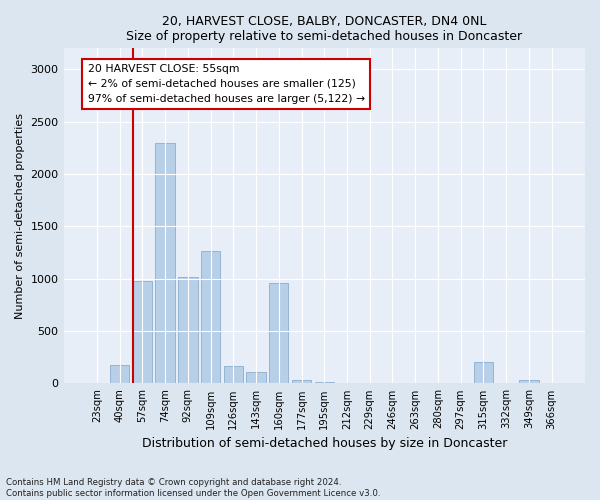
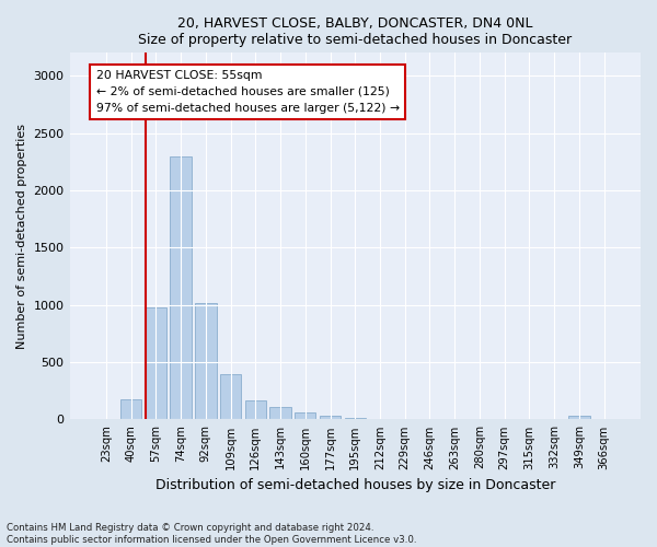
109sqm: 1260 -> 400
160sqm: 960 -> 60
315sqm: 200 -> 0
